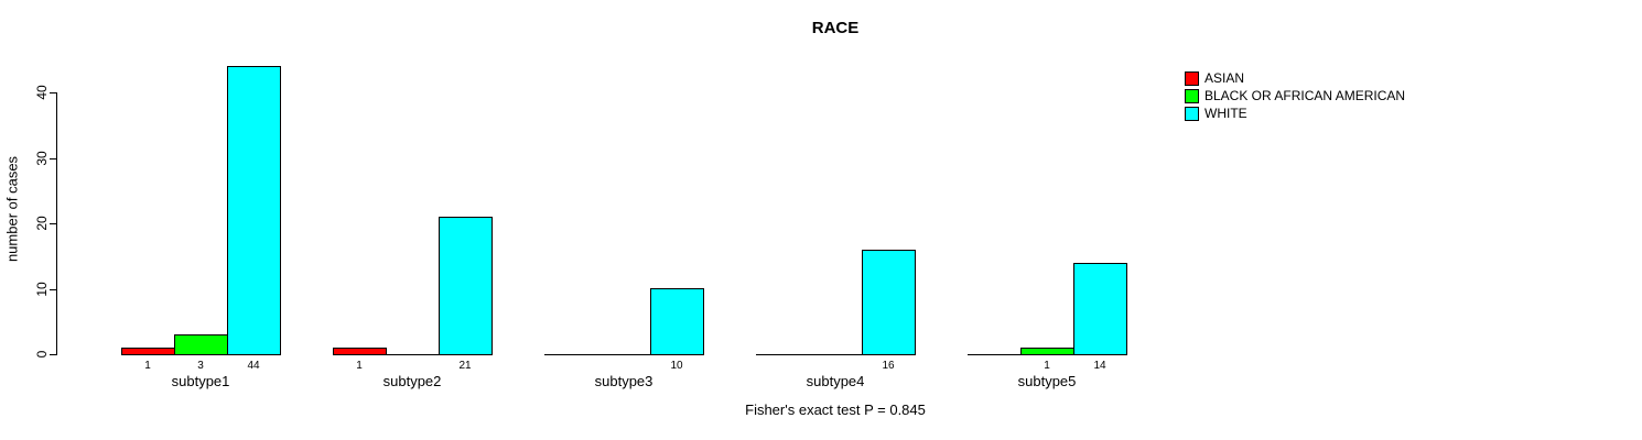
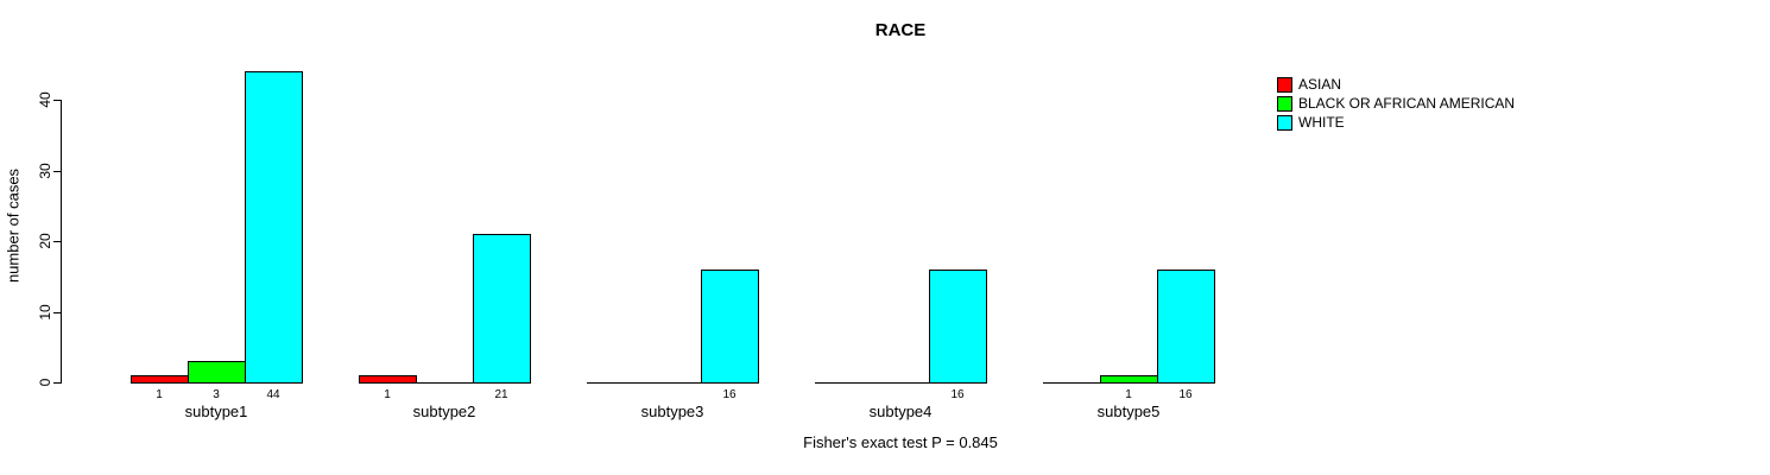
WHITE/subtype3: 10 -> 16
WHITE/subtype5: 14 -> 16
